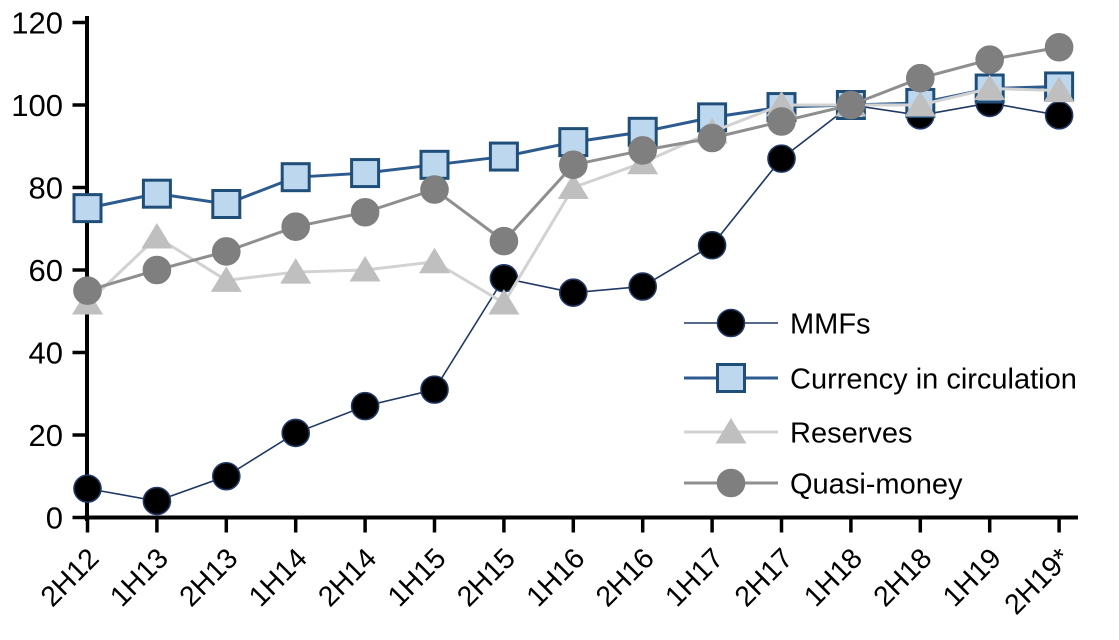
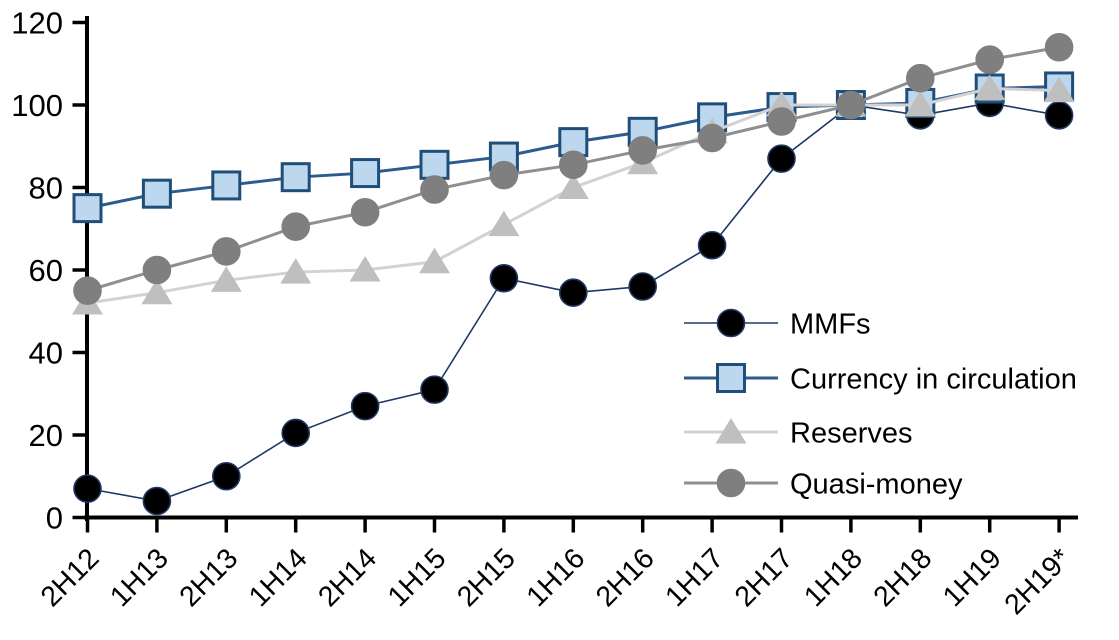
Reserves/1H13: 68 -> 54
Currency in circulation/2H13: 76 -> 80
Reserves/2H15: 52 -> 71
Quasi-money/2H15: 67 -> 83
